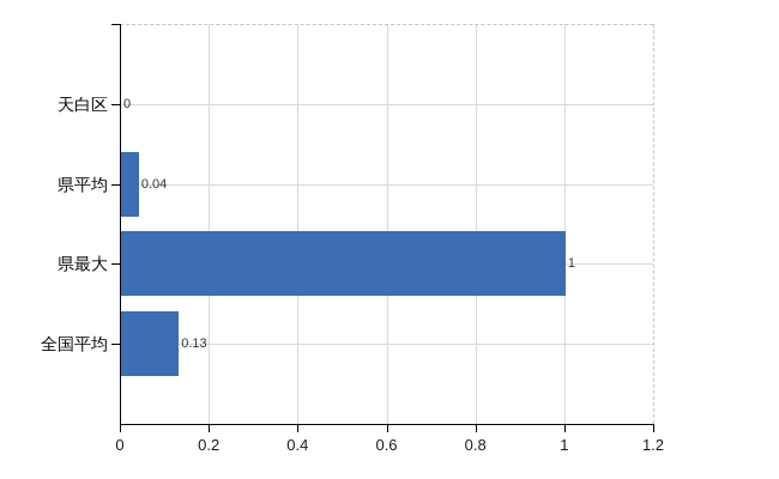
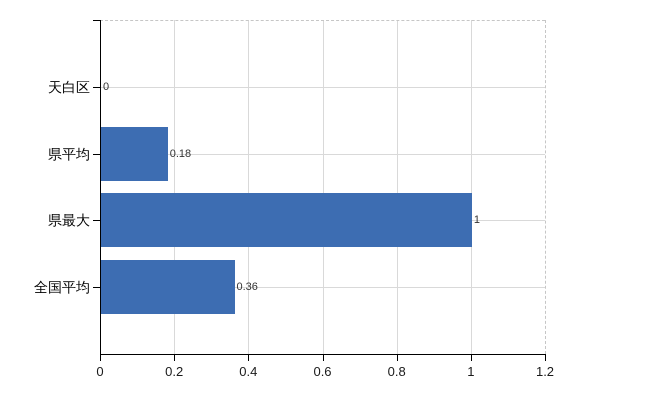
県平均: 0.04 -> 0.18
全国平均: 0.13 -> 0.36
